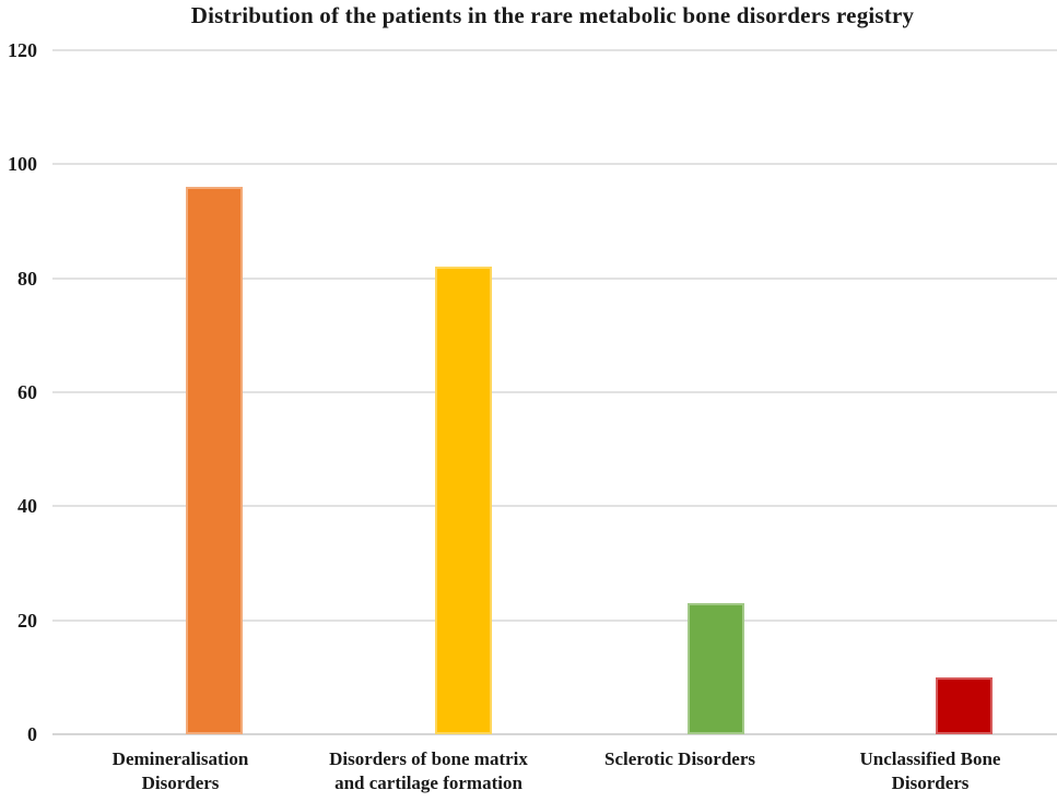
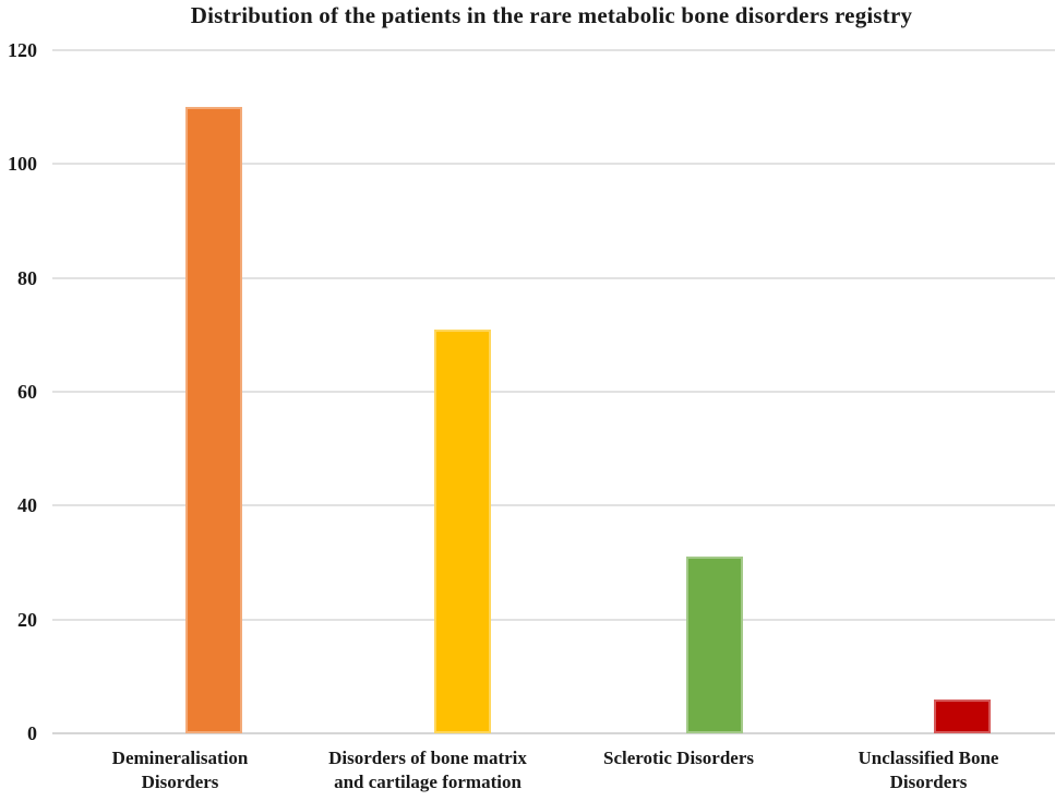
Demineralisation Disorders: 96 -> 110
Disorders of bone matrix and cartilage formation: 82 -> 71
Sclerotic Disorders: 23 -> 31
Unclassified Bone Disorders: 10 -> 6
